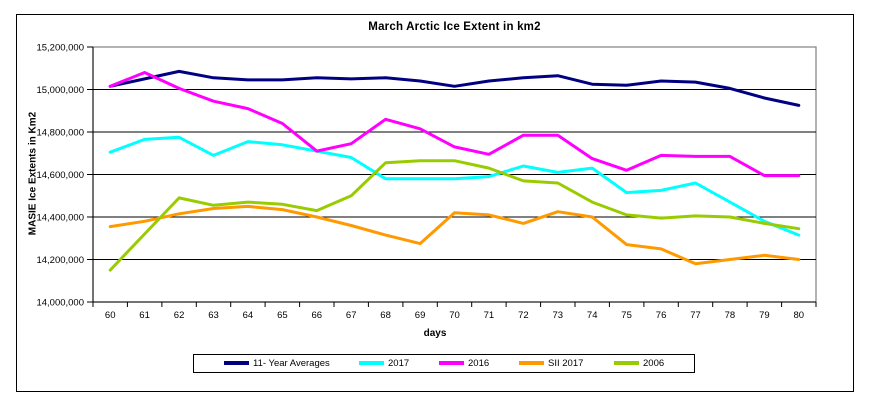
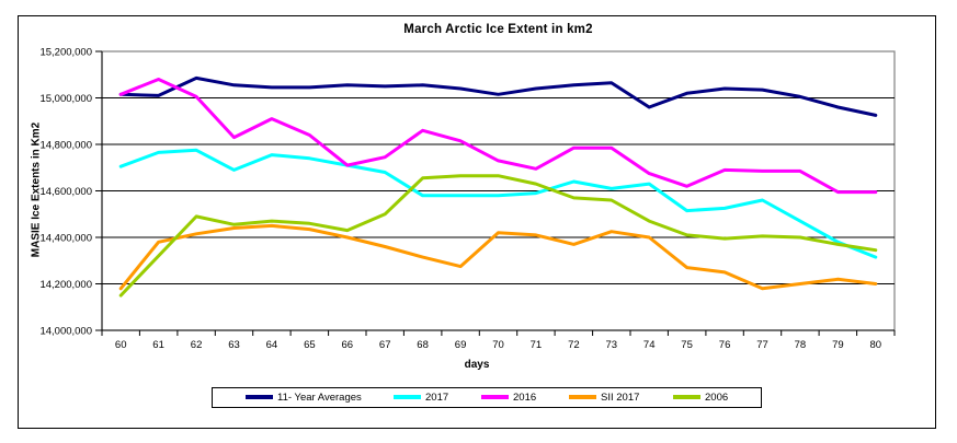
SII 2017/60: 14360000 -> 14180000
11- Year Averages/61: 15050000 -> 15010000
2016/63: 14940000 -> 14830000
11- Year Averages/74: 15020000 -> 14960000
